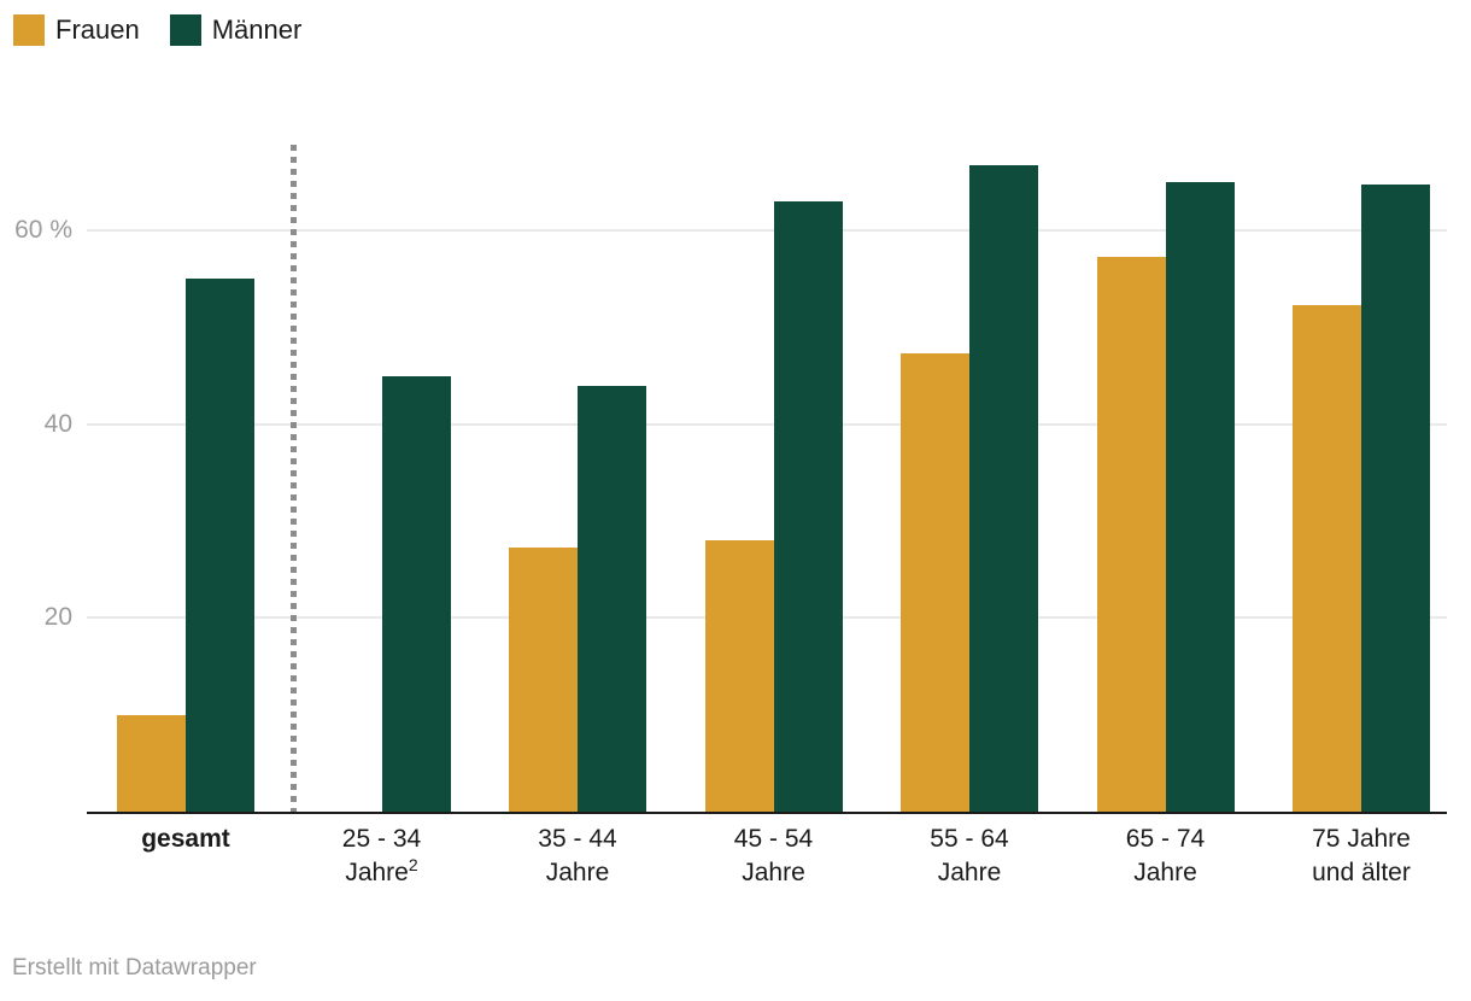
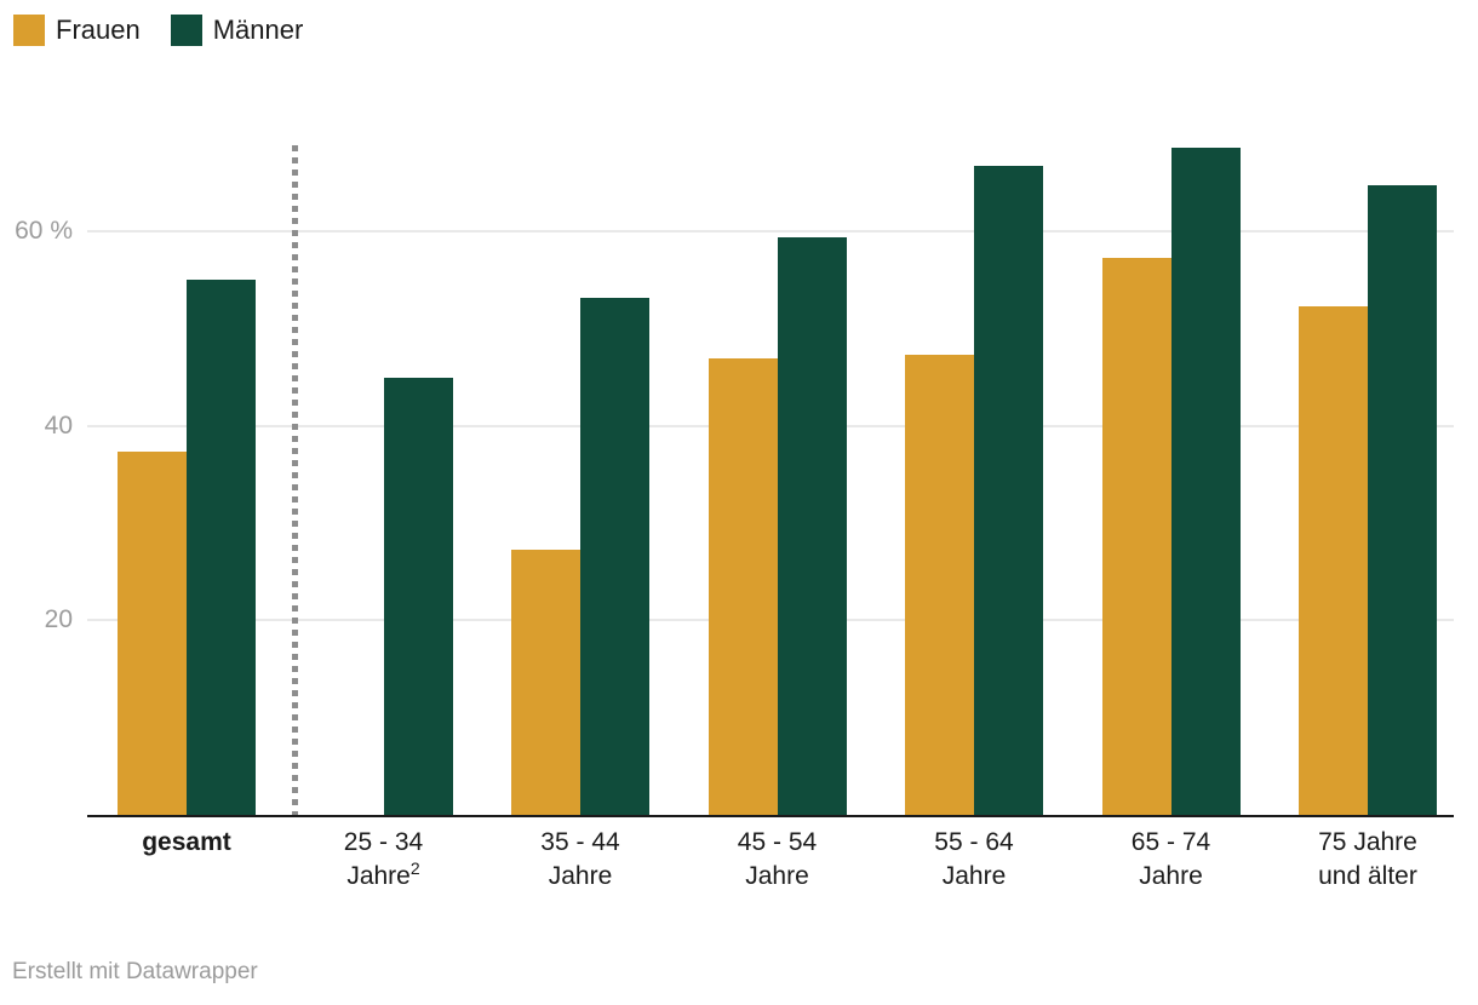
Frauen/gesamt: 10% -> 37%
Männer/35 - 44 Jahre: 44% -> 53%
Frauen/45 - 54 Jahre: 28% -> 47%
Männer/45 - 54 Jahre: 63% -> 59%
Männer/65 - 74 Jahre: 65% -> 69%
